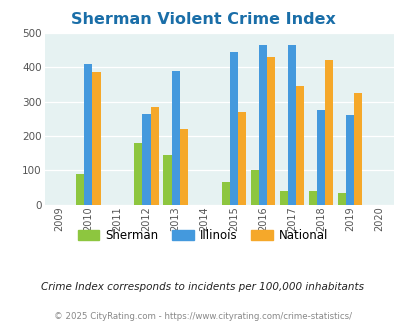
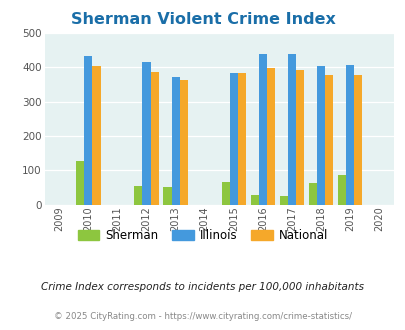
Sherman/2010: 90 -> 128
Illinois/2010: 410 -> 433
National/2010: 385 -> 405
Sherman/2012: 180 -> 53
Illinois/2012: 265 -> 415
National/2012: 285 -> 387
Sherman/2013: 145 -> 50
Illinois/2013: 390 -> 372
National/2013: 220 -> 364
Illinois/2015: 445 -> 383
National/2015: 270 -> 382
Sherman/2016: 100 -> 28
Illinois/2016: 465 -> 438
National/2016: 430 -> 397
Sherman/2017: 40 -> 24
Illinois/2017: 465 -> 438
National/2017: 345 -> 393
Sherman/2018: 40 -> 63
Illinois/2018: 275 -> 405
National/2018: 420 -> 379
Sherman/2019: 35 -> 86
Illinois/2019: 260 -> 408
National/2019: 325 -> 379
